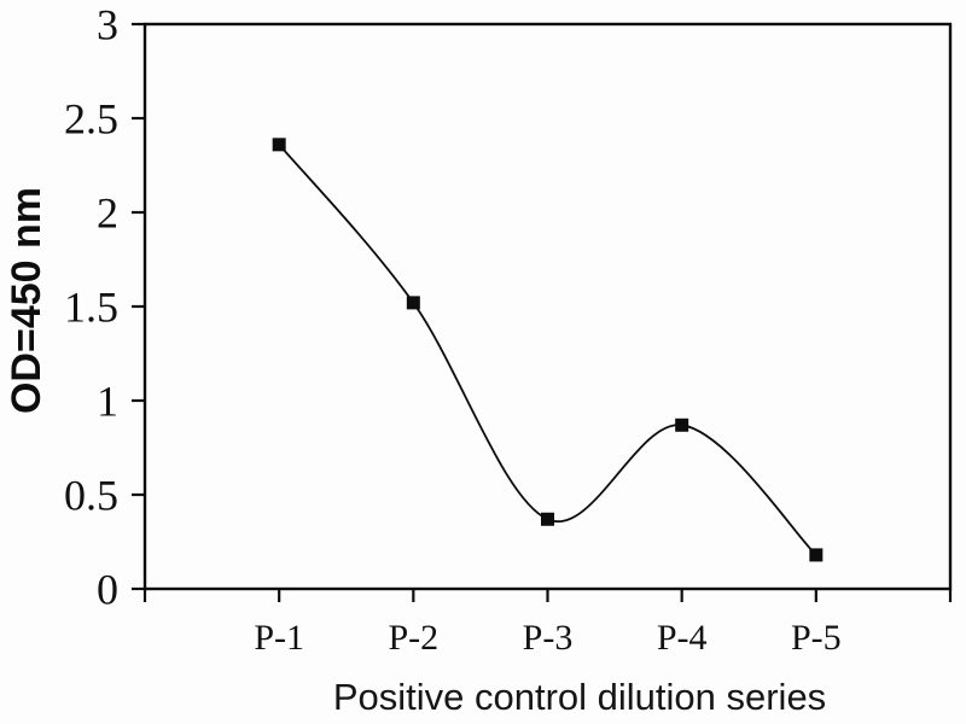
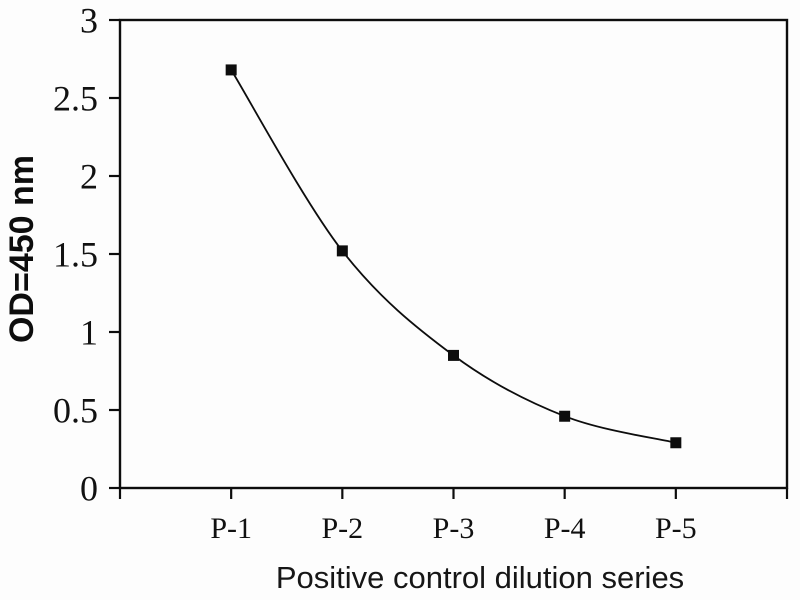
P-1: 2.36 -> 2.68
P-3: 0.37 -> 0.85
P-4: 0.87 -> 0.46
P-5: 0.18 -> 0.29
